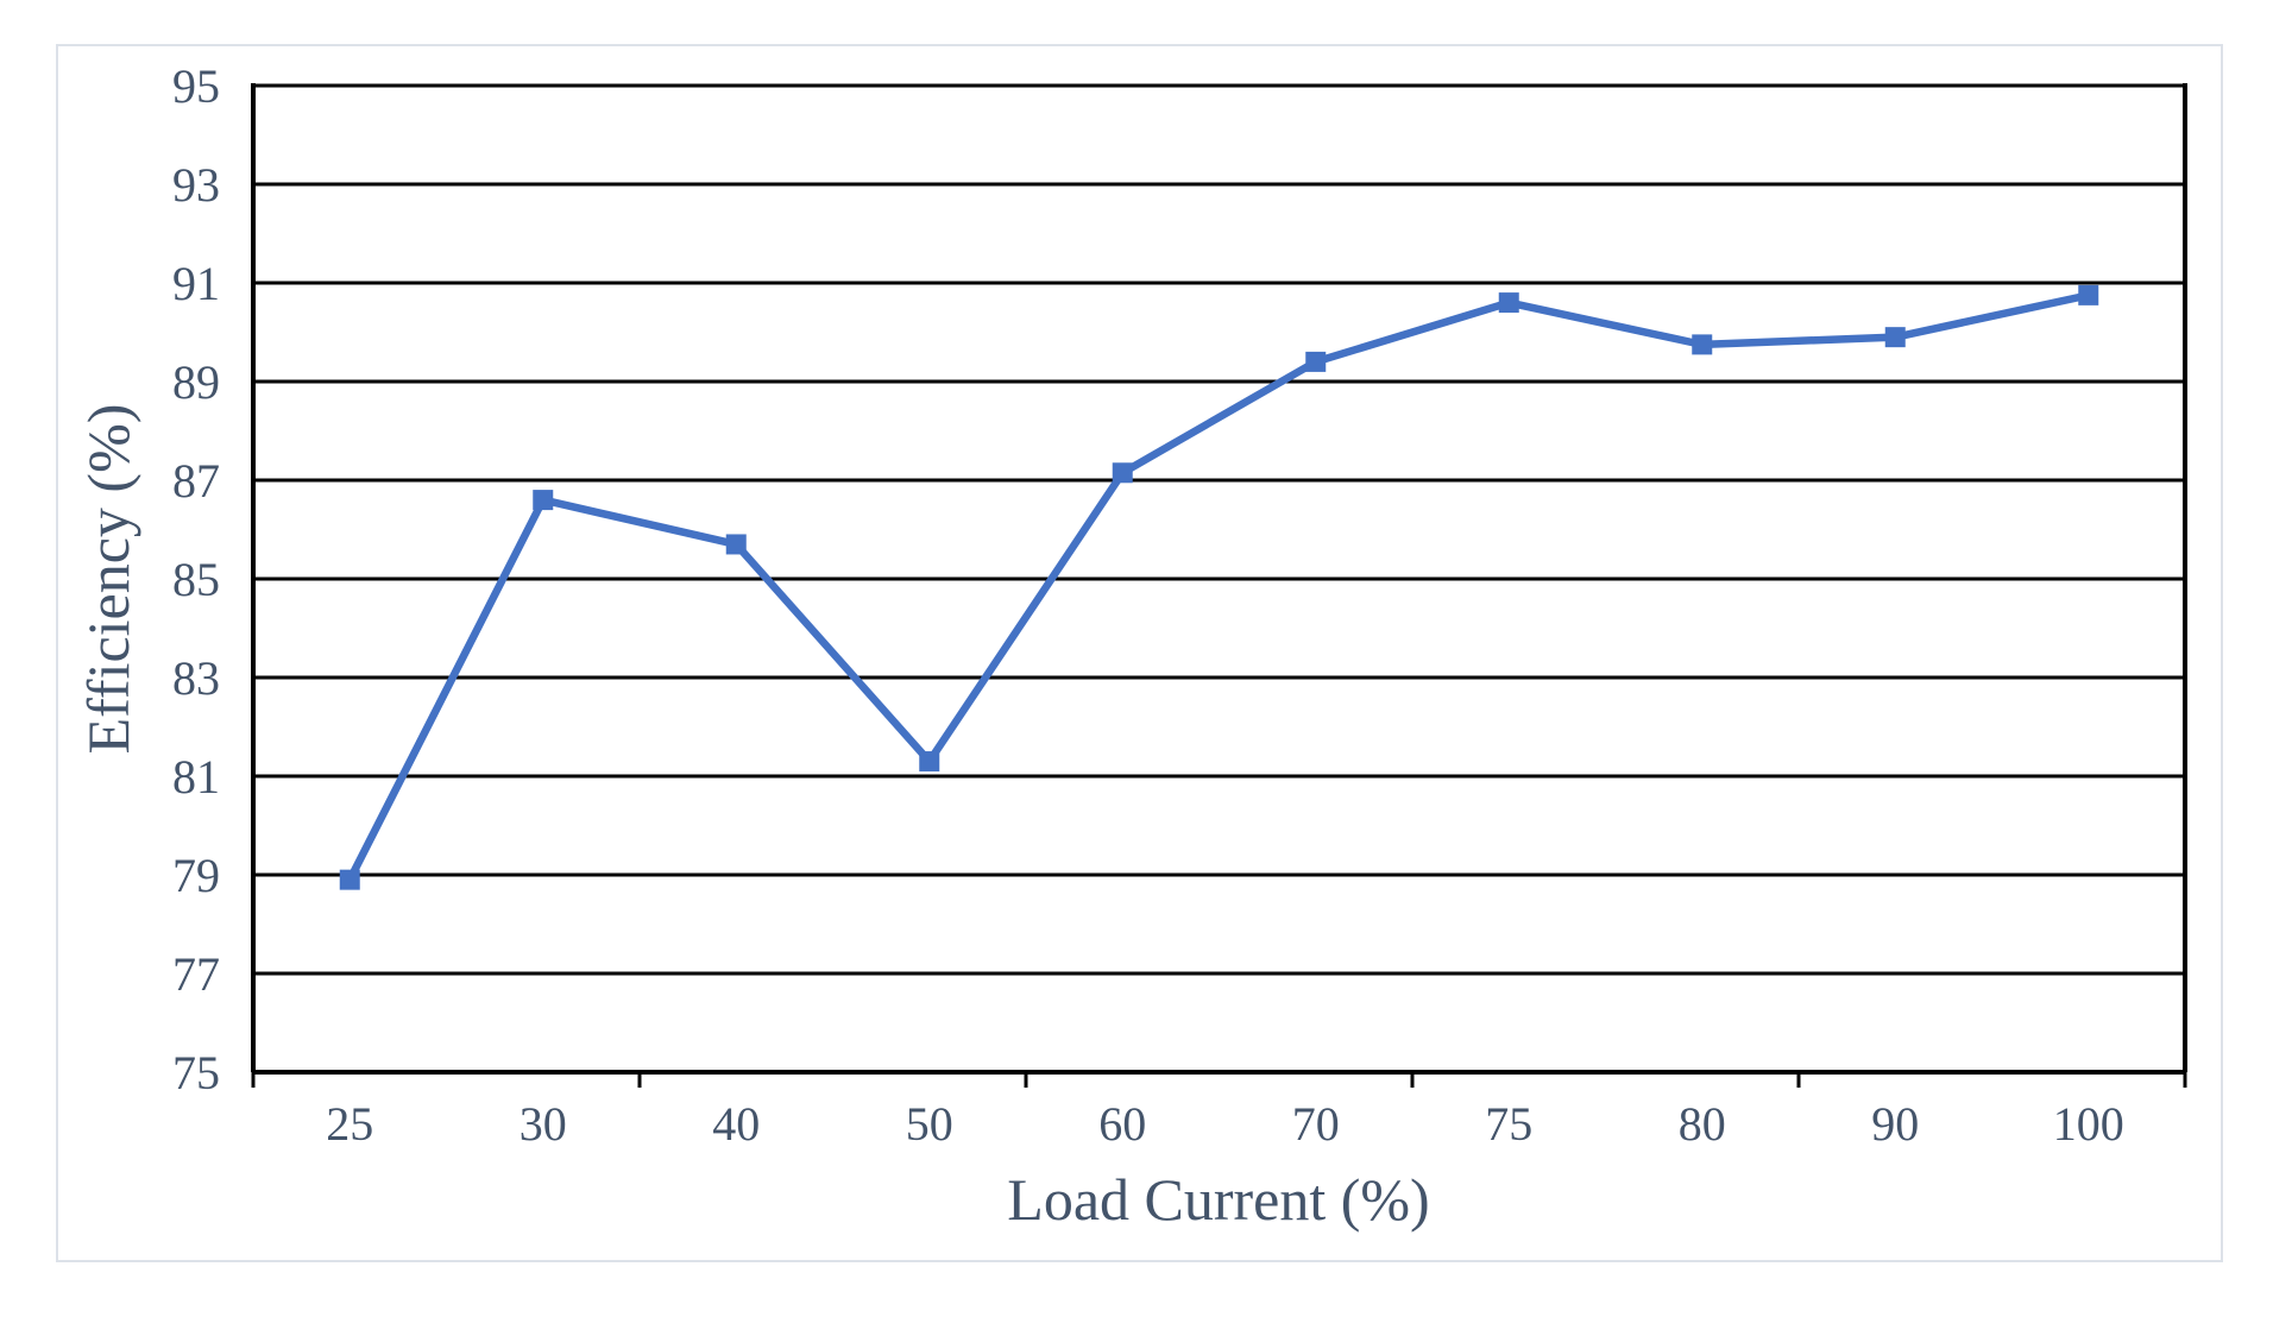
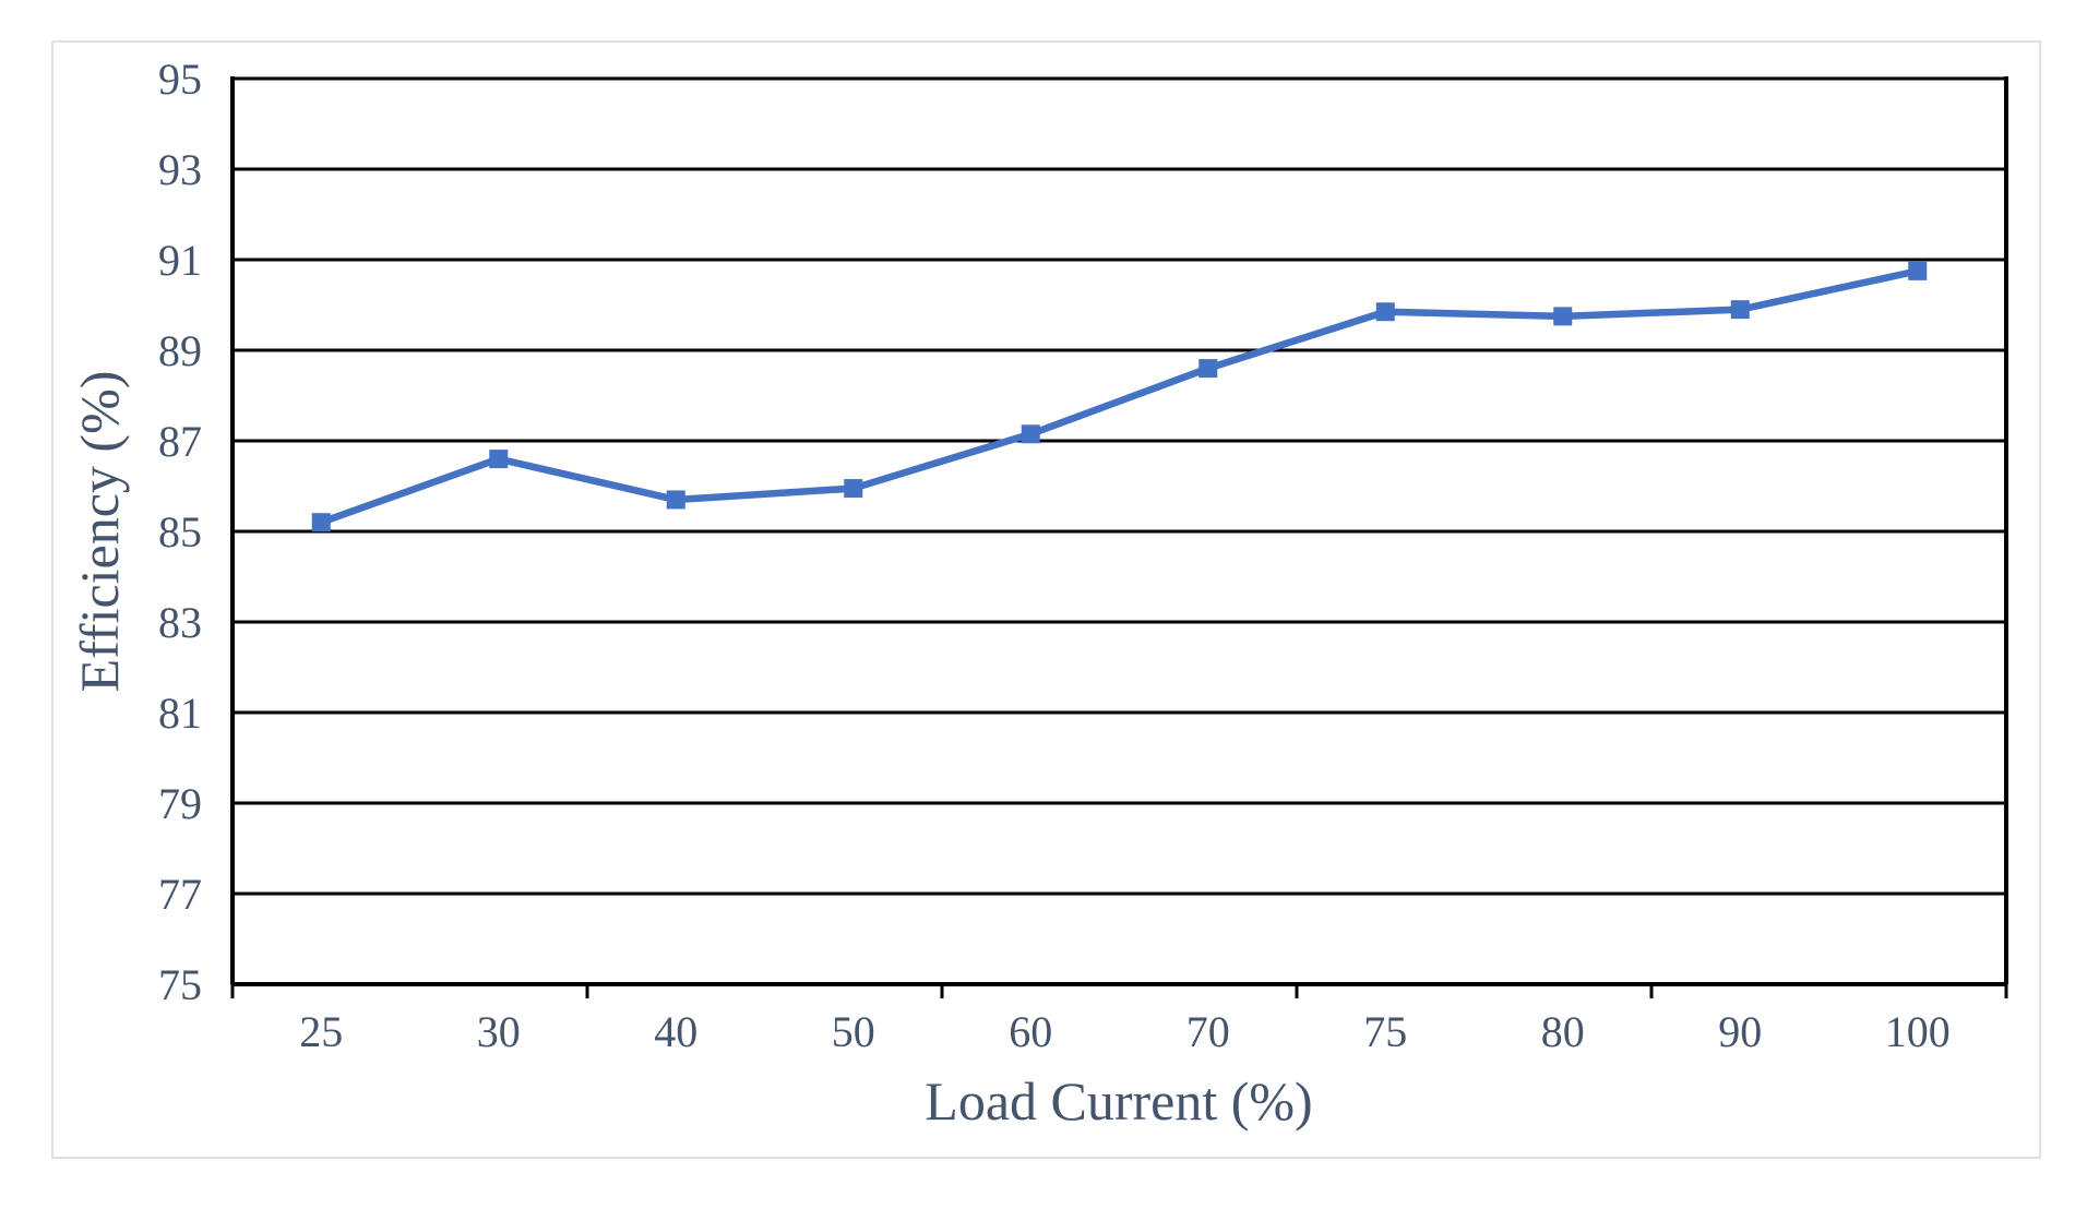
25: 78.9 -> 85.2
50: 81.3 -> 86.0
70: 89.4 -> 88.6
75: 90.6 -> 89.8
